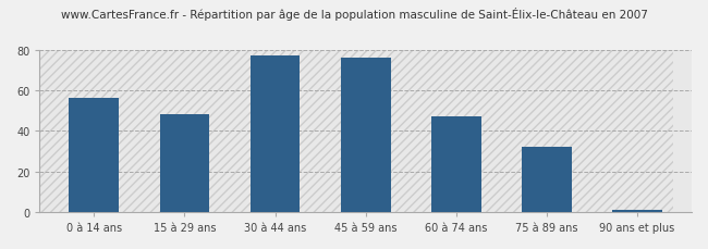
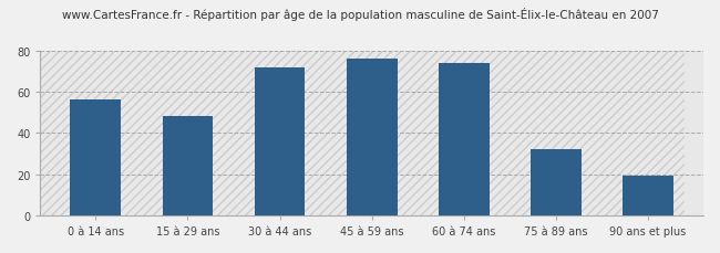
30 à 44 ans: 77 -> 72
60 à 74 ans: 47 -> 74
90 ans et plus: 1 -> 19
